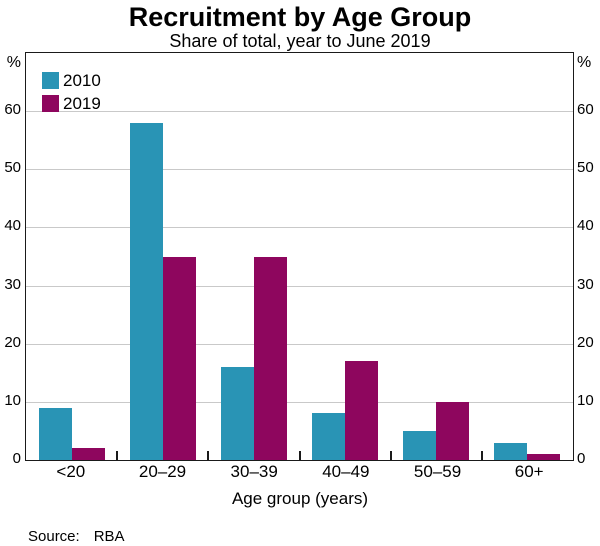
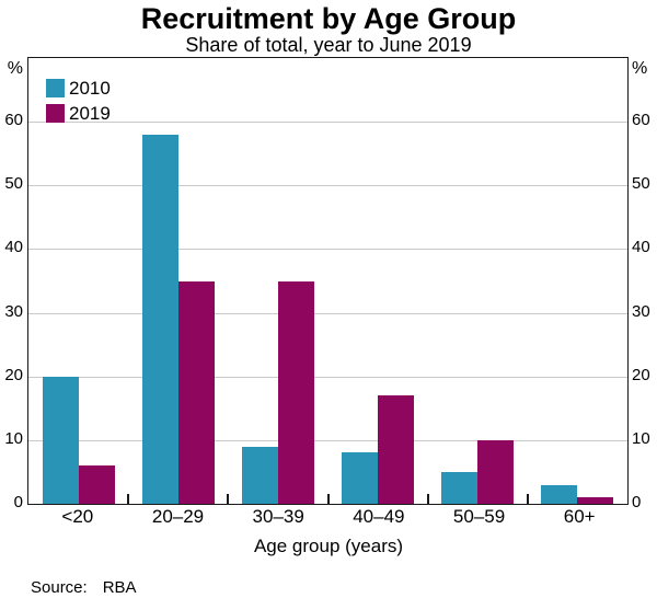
2010/<20: 9 -> 20
2019/<20: 2 -> 6
2010/30–39: 16 -> 9
